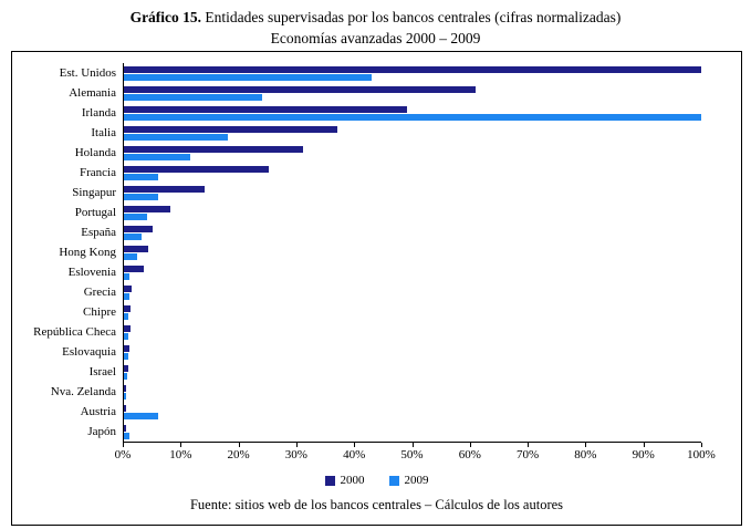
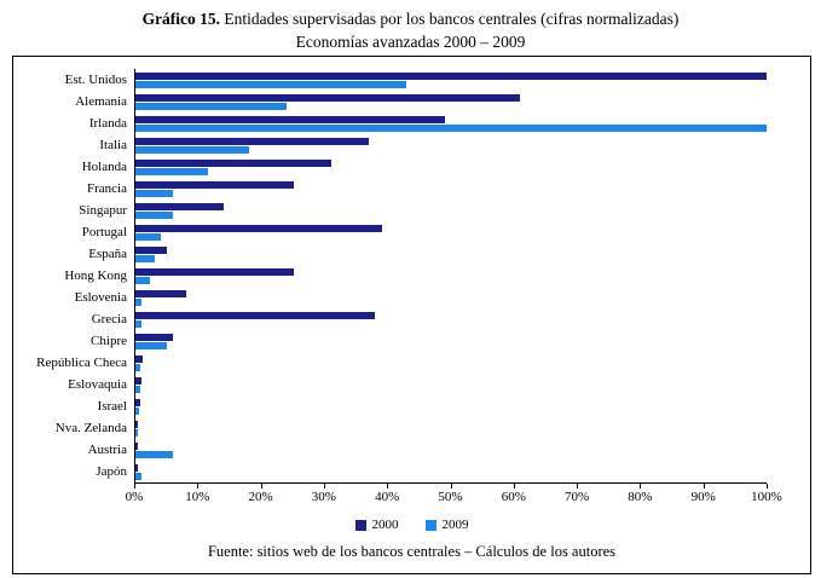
2000/Portugal: 8% -> 39%
2000/Hong Kong: 4% -> 25%
2000/Eslovenia: 4% -> 8%
2000/Grecia: 1% -> 38%
2000/Chipre: 1% -> 6%
2009/Chipre: 1% -> 5%
